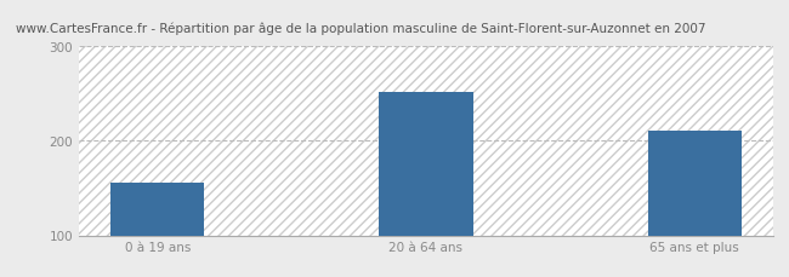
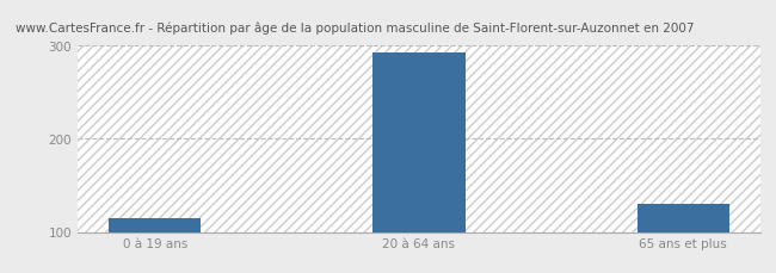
0 à 19 ans: 156 -> 115
20 à 64 ans: 252 -> 293
65 ans et plus: 210 -> 130
